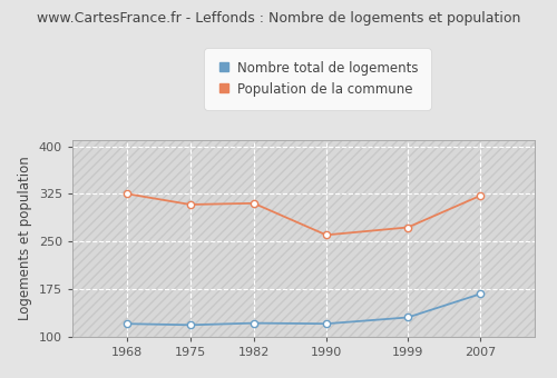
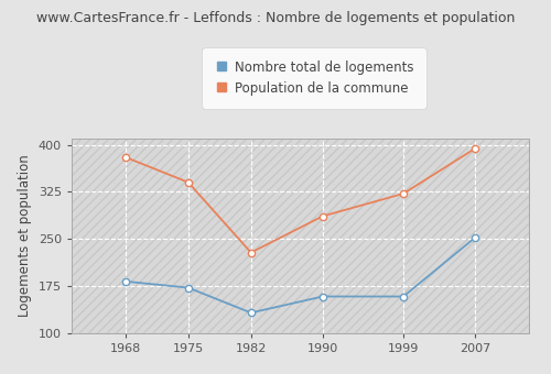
Nombre total de logements/1968: 120 -> 182
Population de la commune/1968: 325 -> 380
Nombre total de logements/1975: 118 -> 172
Population de la commune/1975: 308 -> 340
Nombre total de logements/1982: 121 -> 132
Population de la commune/1982: 310 -> 228
Nombre total de logements/1990: 120 -> 158
Population de la commune/1990: 260 -> 286
Nombre total de logements/1999: 130 -> 158
Population de la commune/1999: 272 -> 322
Nombre total de logements/2007: 167 -> 252
Population de la commune/2007: 322 -> 394
